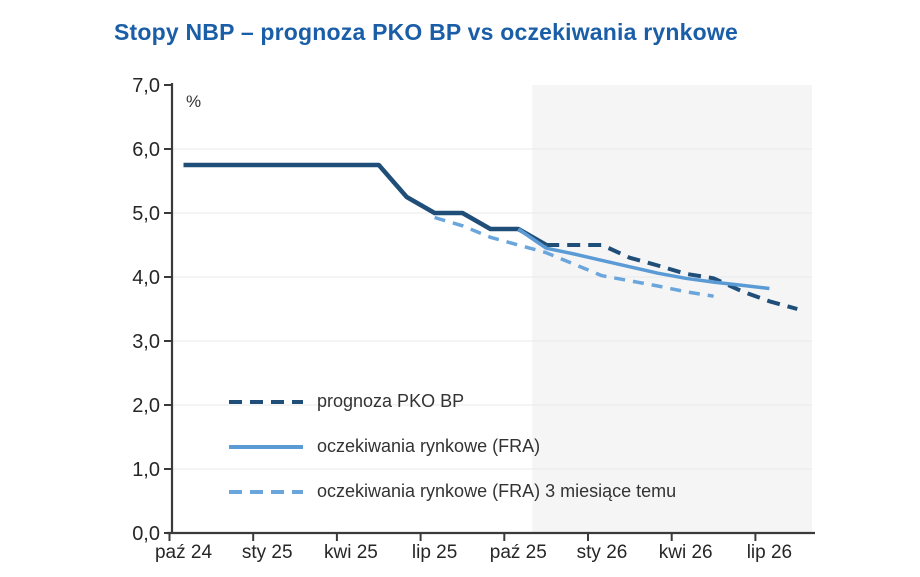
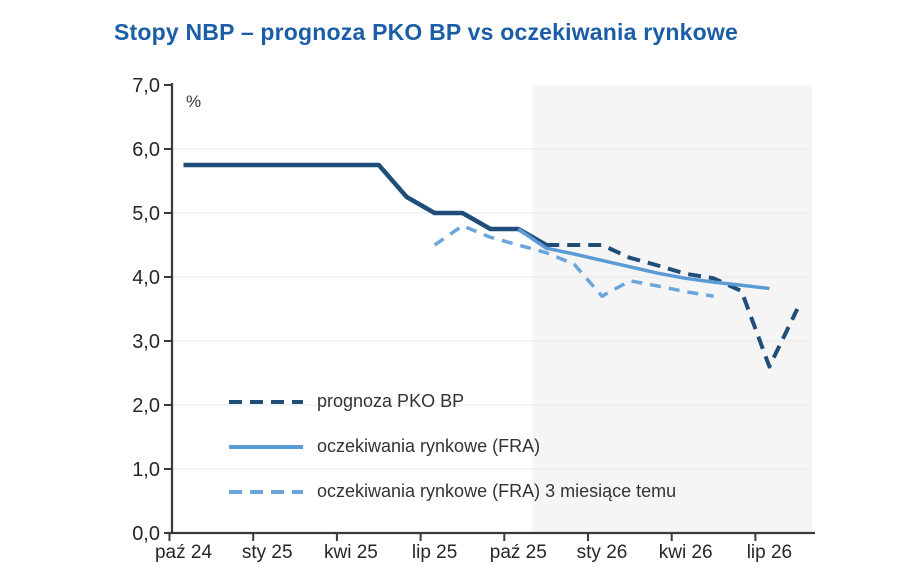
oczekiwania rynkowe (FRA) 3 miesiące temu/lip 25: 4,9 -> 4,5
oczekiwania rynkowe (FRA) 3 miesiące temu/sty 26: 4,0 -> 3,7
prognoza PKO BP/lip 26: 3,6 -> 2,6
